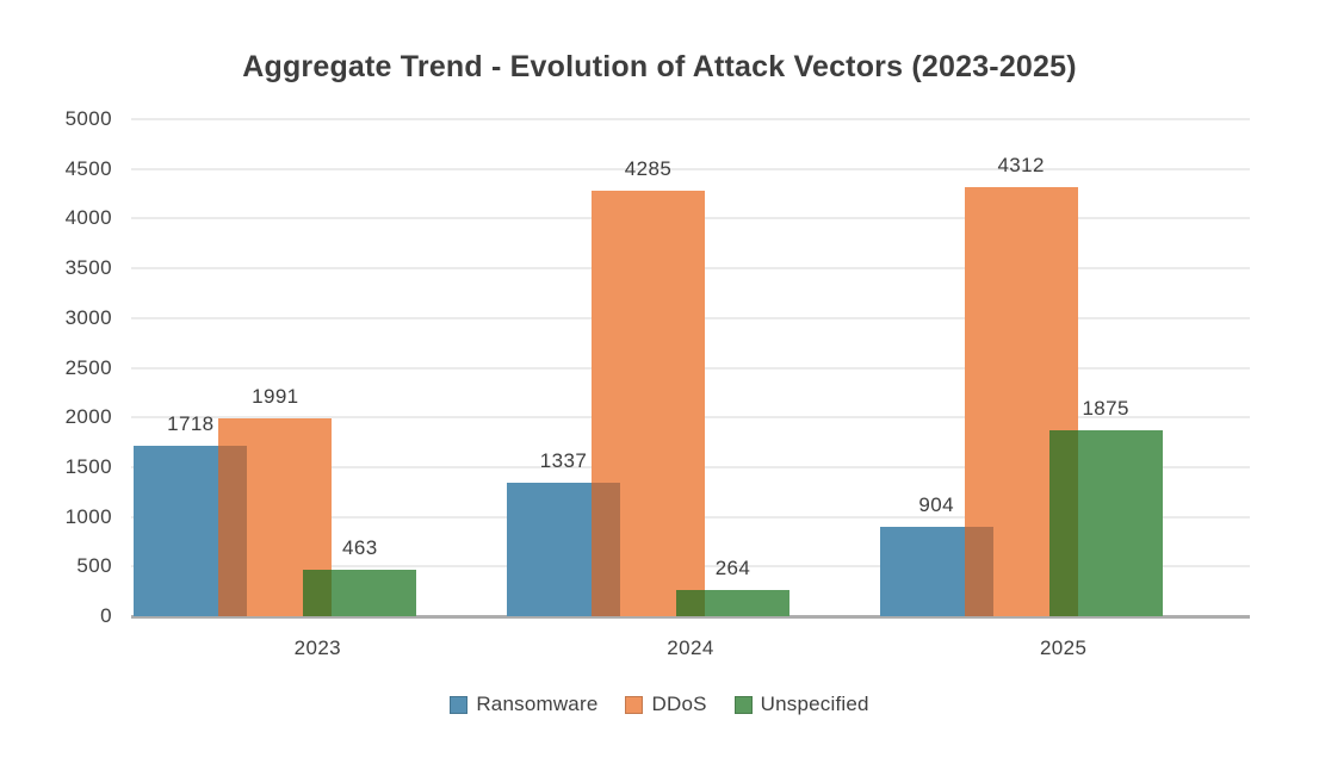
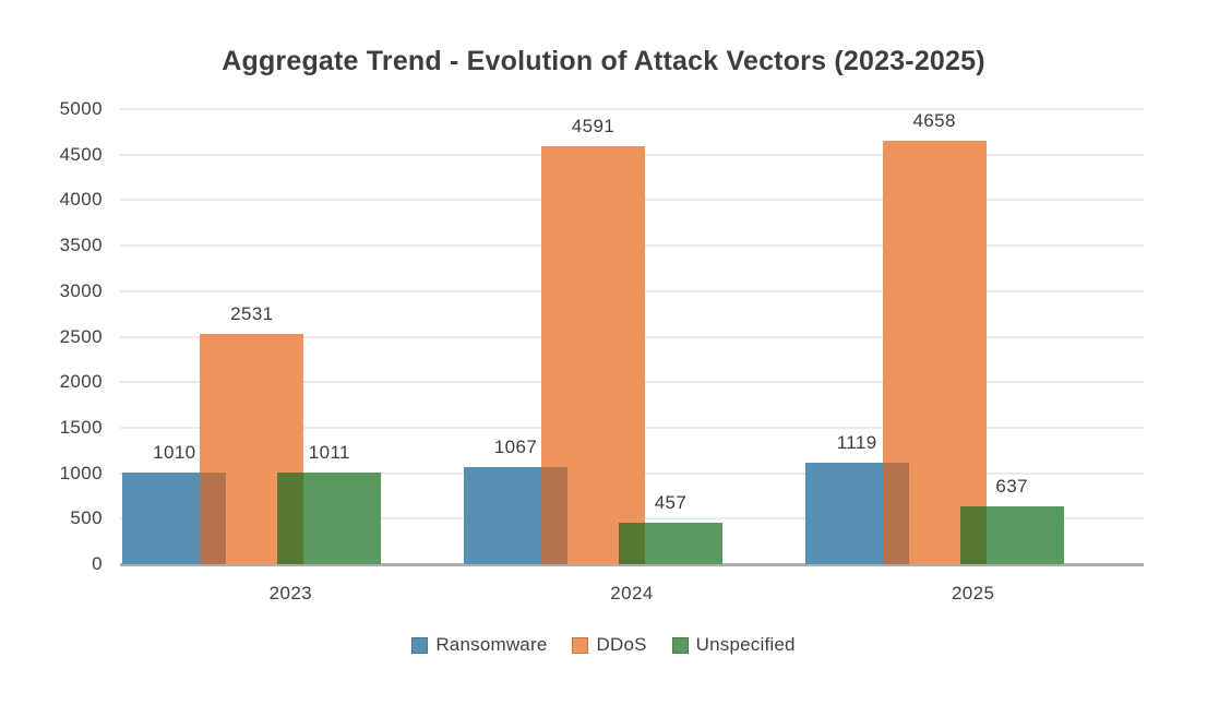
Ransomware/2023: 1718 -> 1010
DDoS/2023: 1991 -> 2531
Unspecified/2023: 463 -> 1011
Ransomware/2024: 1337 -> 1067
DDoS/2024: 4285 -> 4591
Unspecified/2024: 264 -> 457
Ransomware/2025: 904 -> 1119
DDoS/2025: 4312 -> 4658
Unspecified/2025: 1875 -> 637
